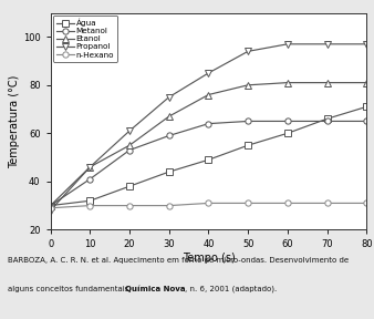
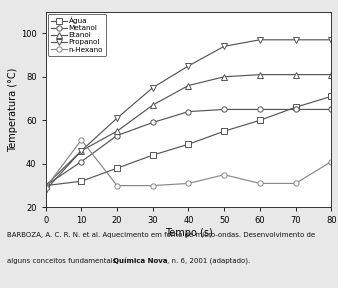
n-Hexano/10: 30 -> 51
n-Hexano/50: 31 -> 35
n-Hexano/80: 31 -> 41
